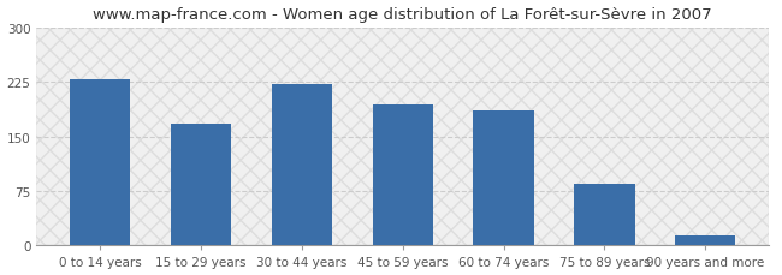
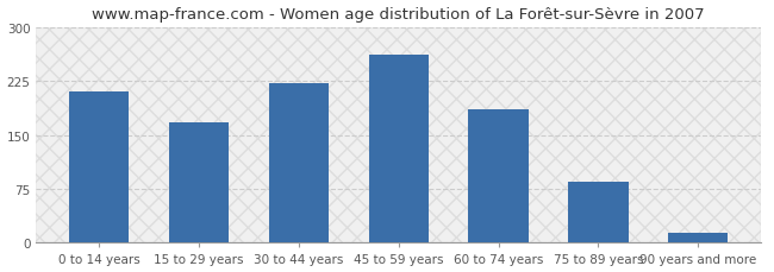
0 to 14 years: 228 -> 210
45 to 59 years: 194 -> 262
